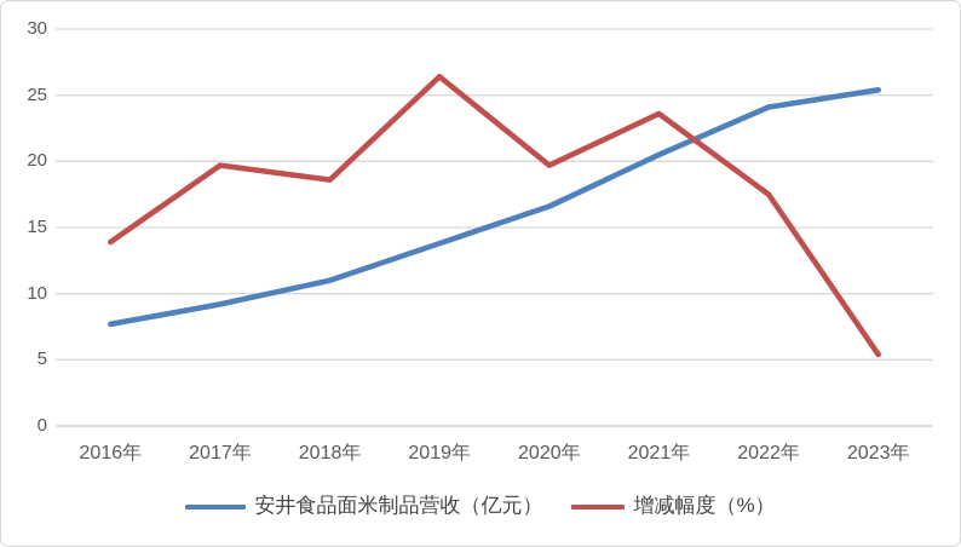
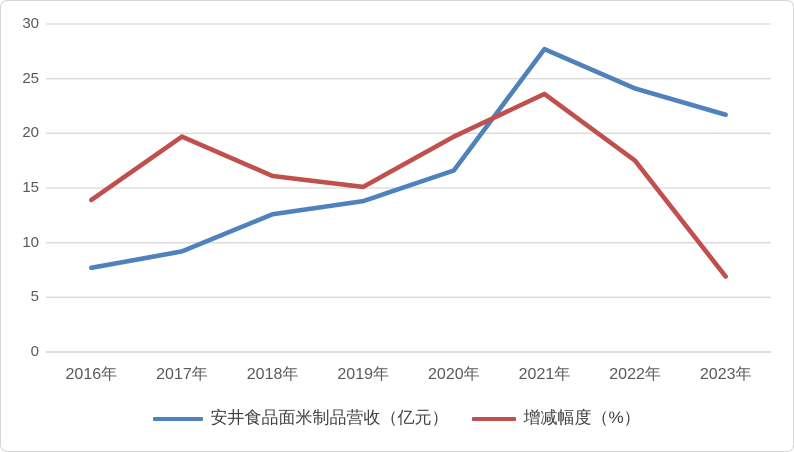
安井食品面米制品营收（亿元）/2018年: 11.0 -> 12.6
增减幅度（%）/2018年: 18.6 -> 16.1
增减幅度（%）/2019年: 26.4 -> 15.1
安井食品面米制品营收（亿元）/2021年: 20.5 -> 27.7
安井食品面米制品营收（亿元）/2023年: 25.4 -> 21.7
增减幅度（%）/2023年: 5.4 -> 6.9
